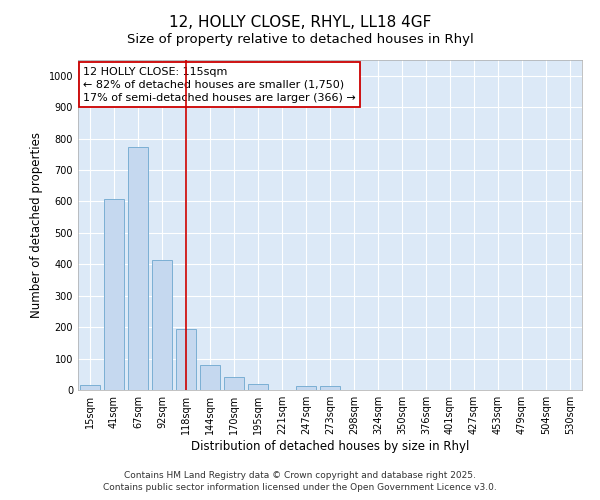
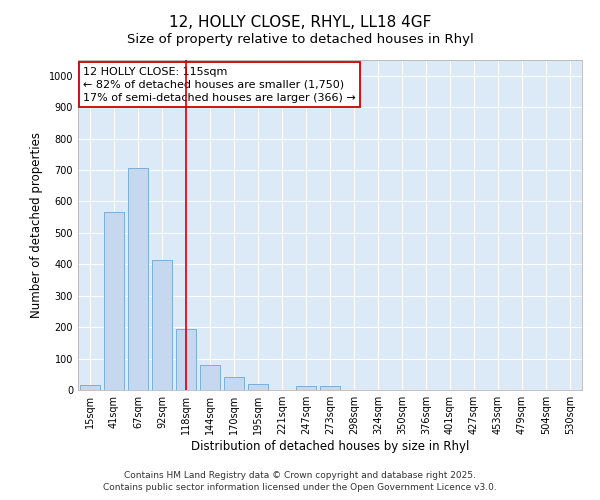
41sqm: 607 -> 565
67sqm: 773 -> 705
